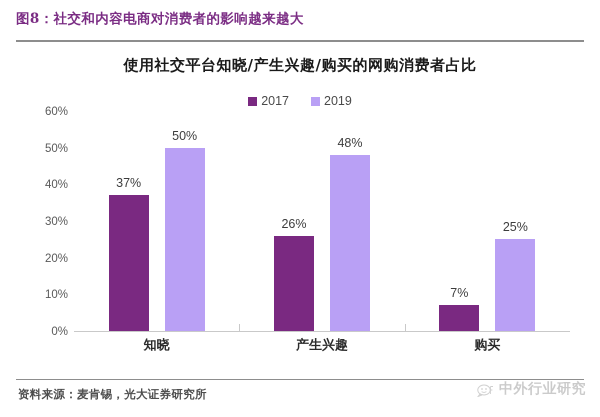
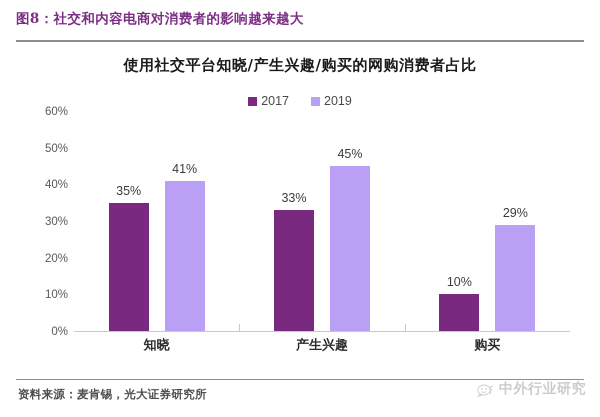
2017/知晓: 37% -> 35%
2019/知晓: 50% -> 41%
2017/产生兴趣: 26% -> 33%
2019/产生兴趣: 48% -> 45%
2017/购买: 7% -> 10%
2019/购买: 25% -> 29%
